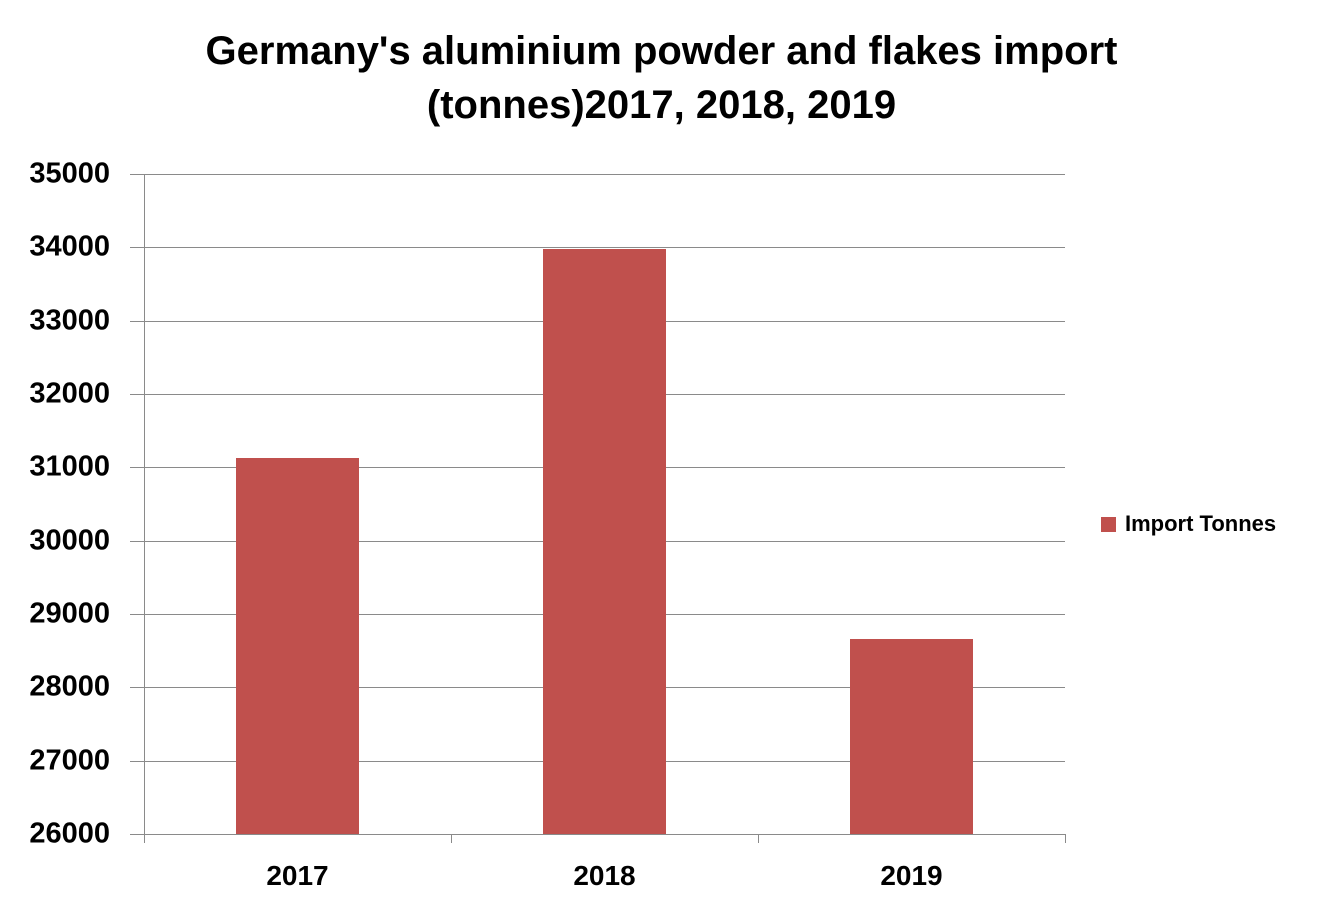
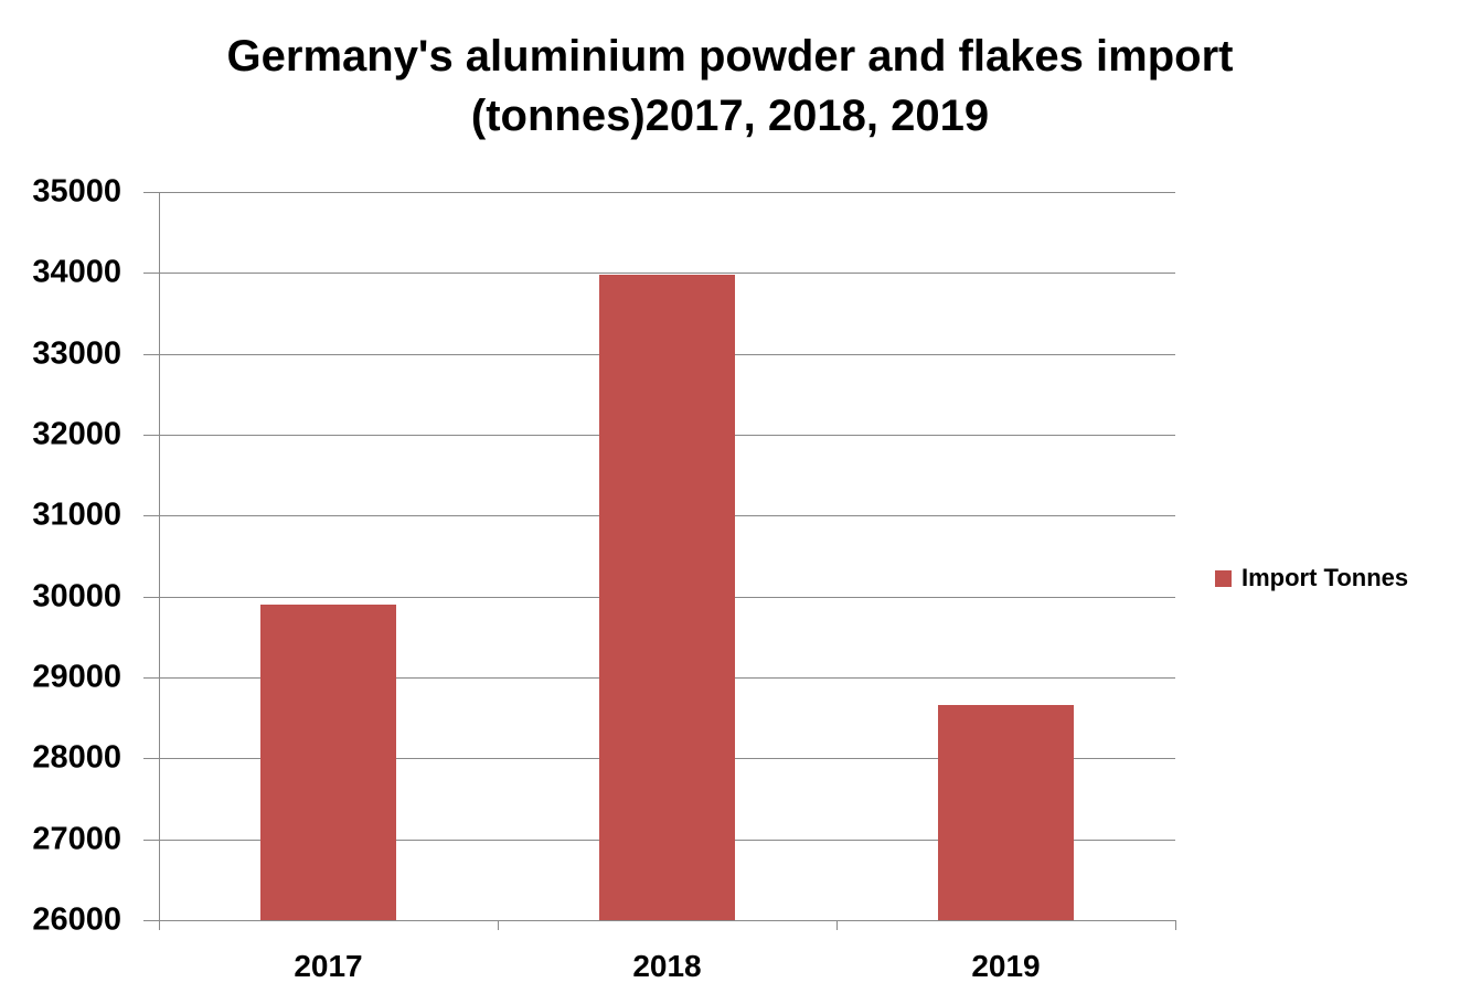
2017: 31100 -> 29900
